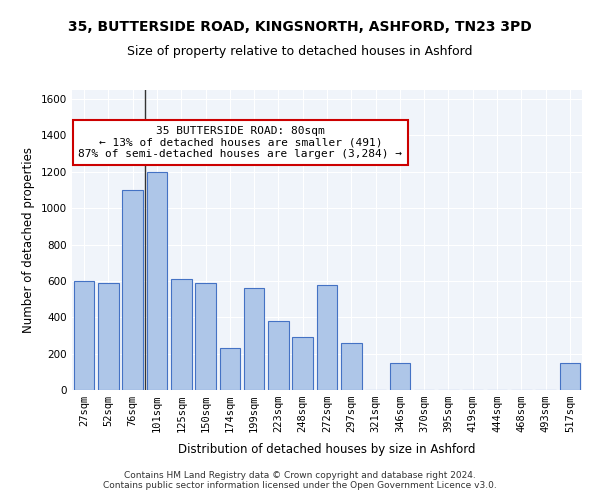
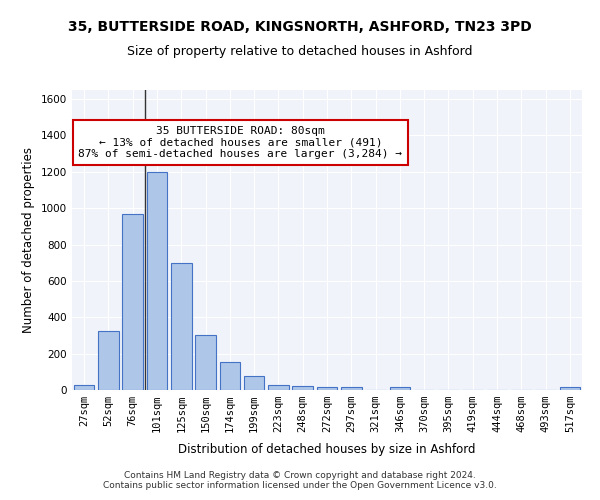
27sqm: 600 -> 30
52sqm: 590 -> 320
76sqm: 1100 -> 970
125sqm: 610 -> 700
150sqm: 590 -> 300
174sqm: 230 -> 160
199sqm: 560 -> 80
223sqm: 380 -> 30
248sqm: 290 -> 20
272sqm: 580 -> 20
297sqm: 260 -> 20
346sqm: 150 -> 20
517sqm: 150 -> 20
